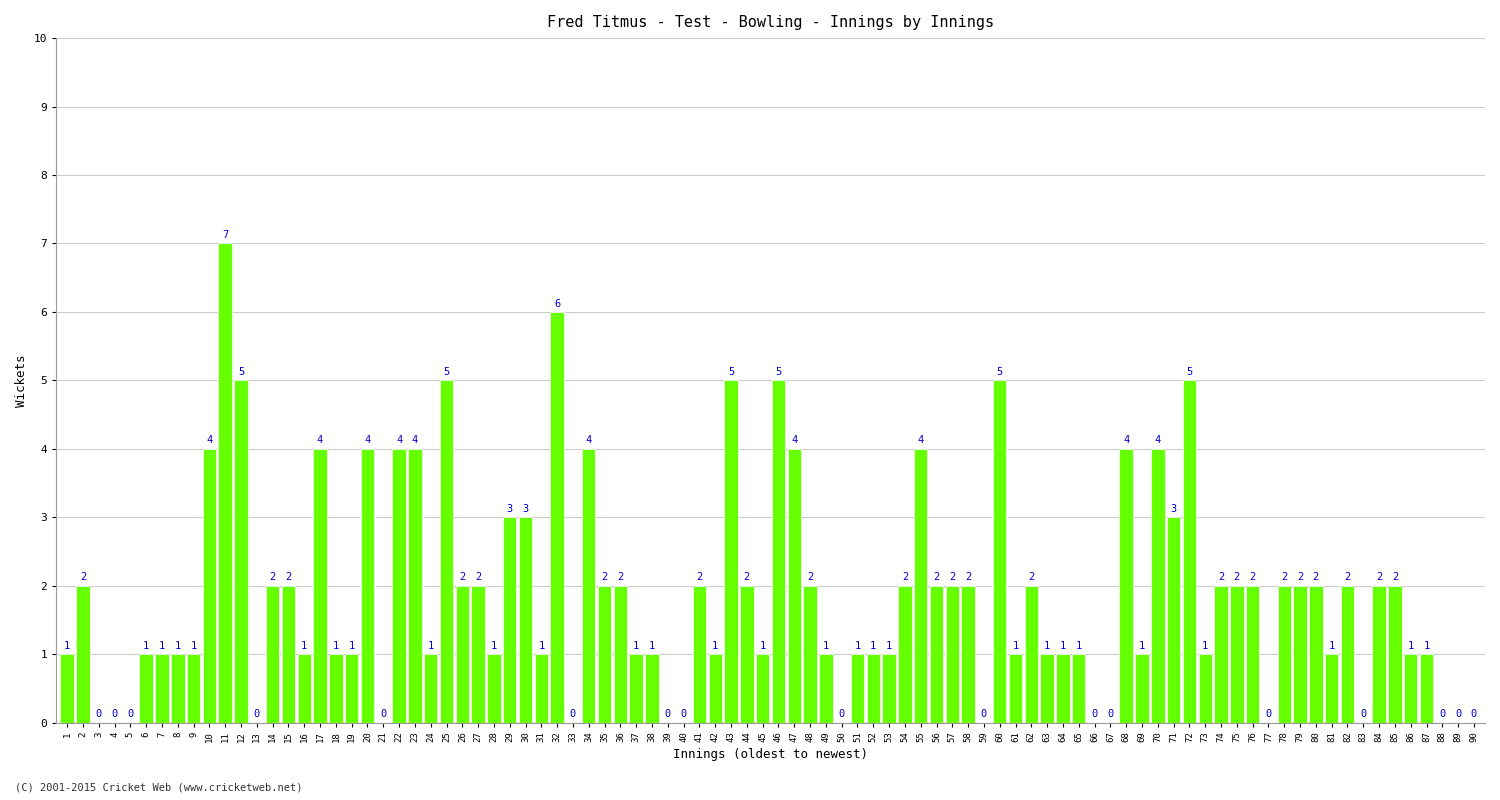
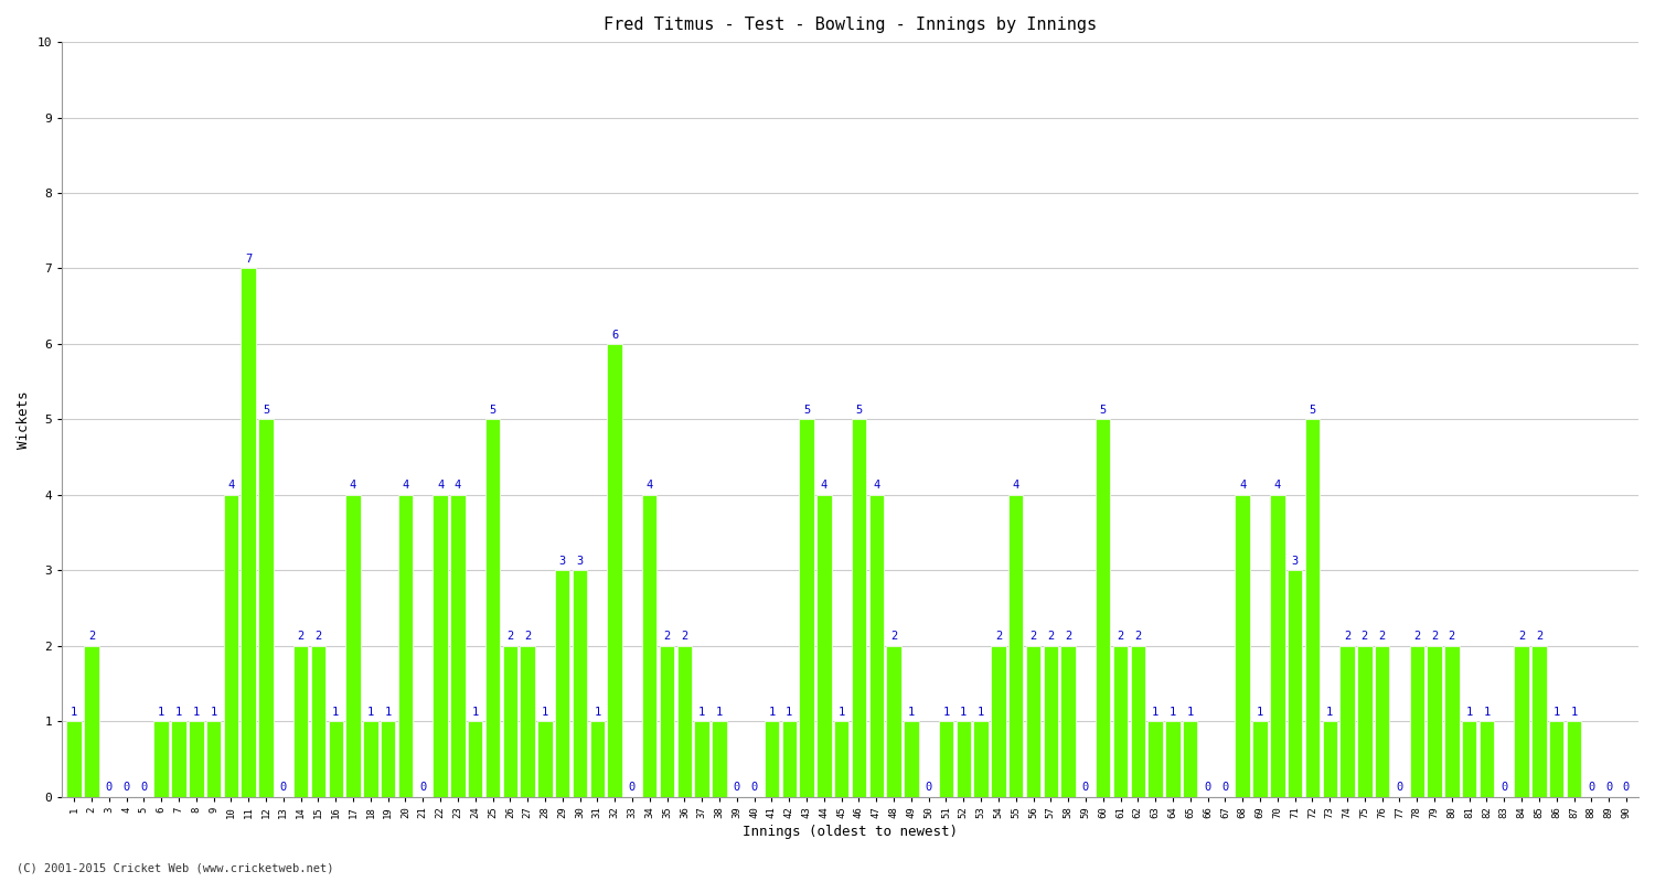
41: 2 -> 1
44: 2 -> 4
61: 1 -> 2
82: 2 -> 1
